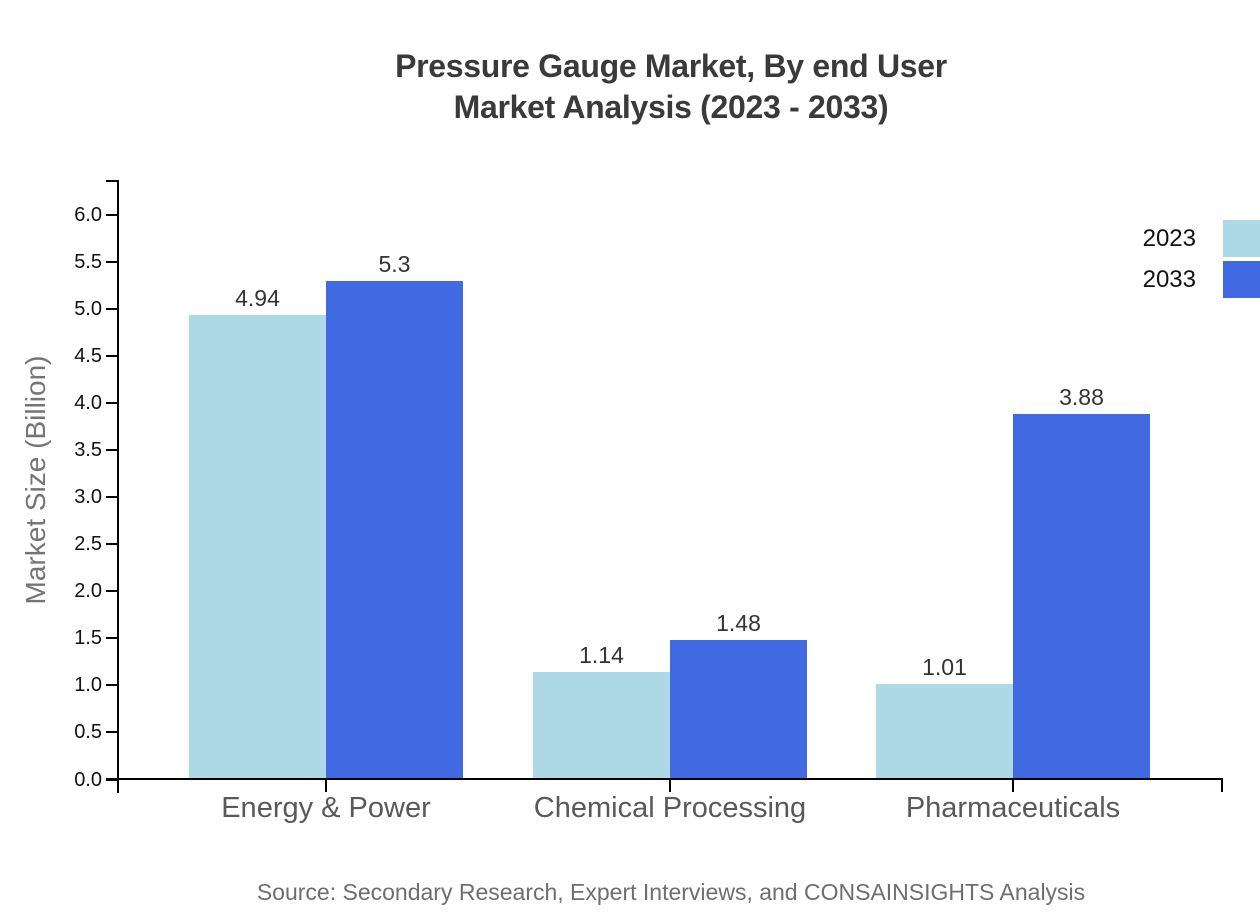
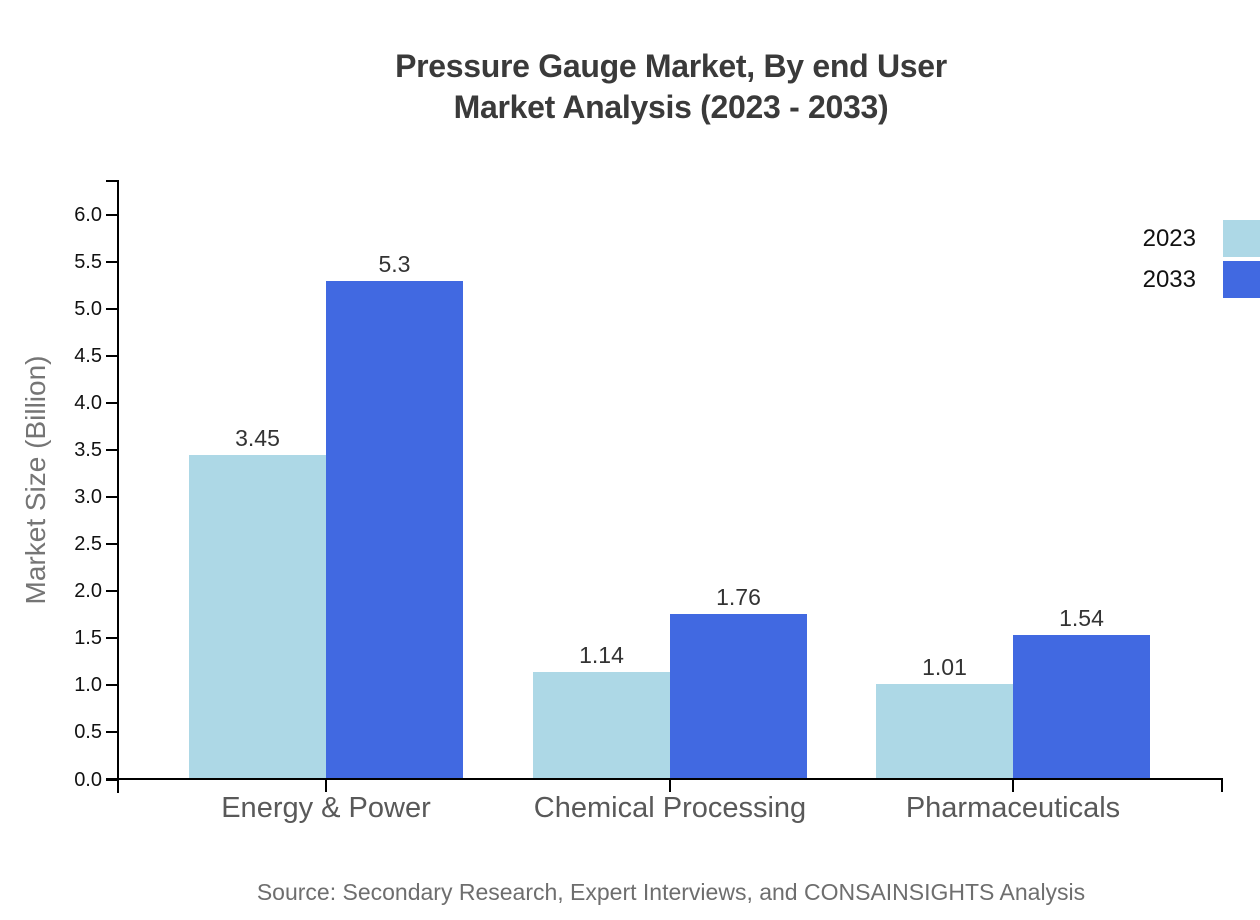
2023/Energy & Power: 4.94 -> 3.45
2033/Chemical Processing: 1.48 -> 1.76
2033/Pharmaceuticals: 3.88 -> 1.54
